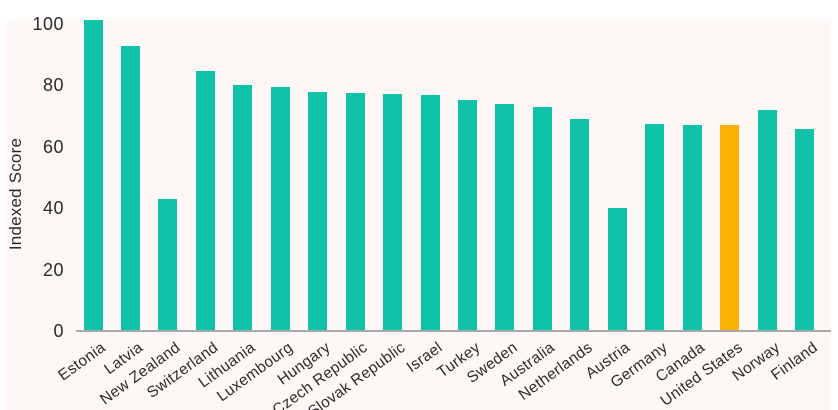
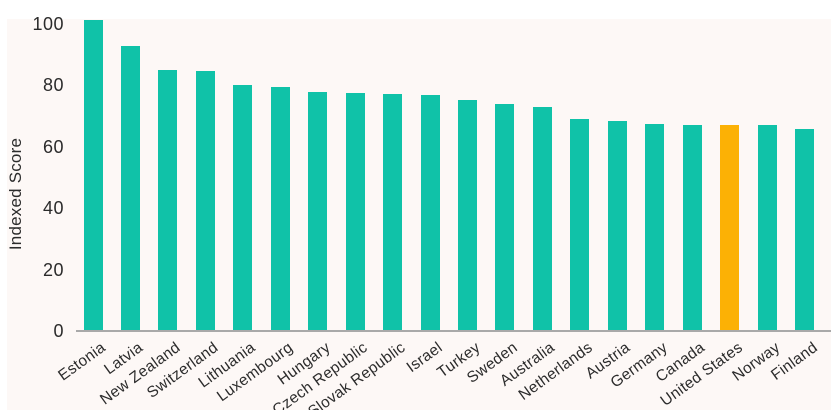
New Zealand: 43 -> 85
Austria: 40 -> 68
Norway: 72 -> 67
